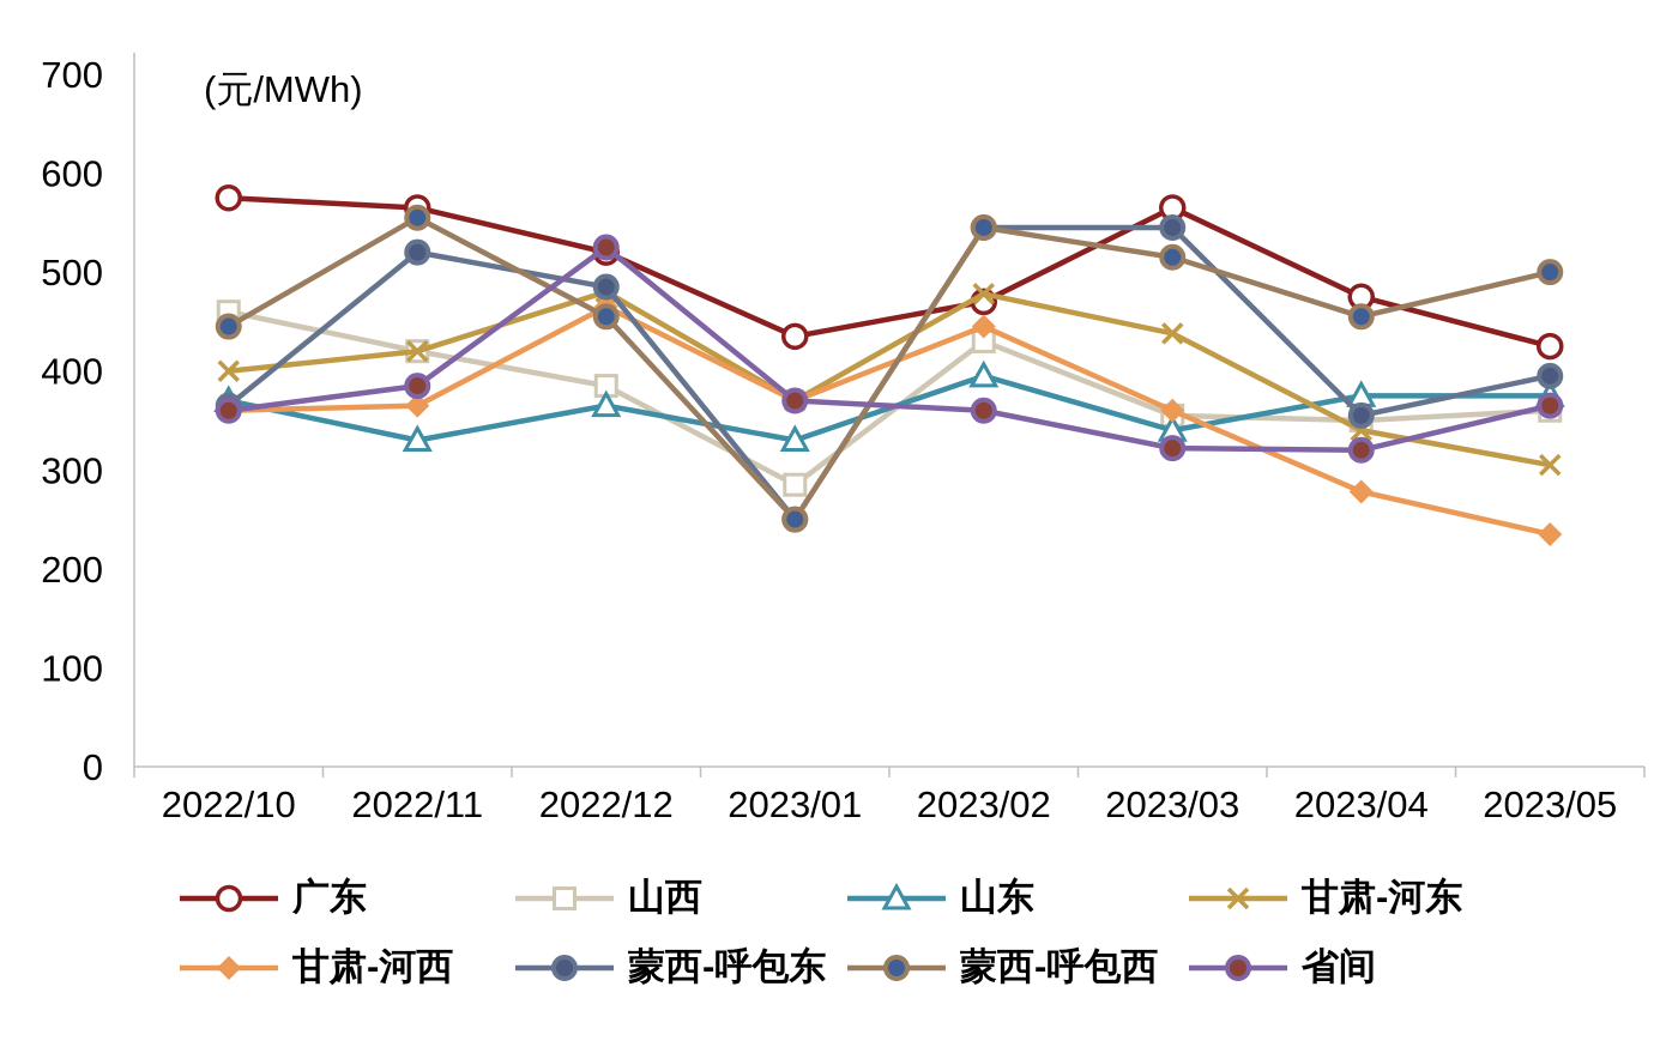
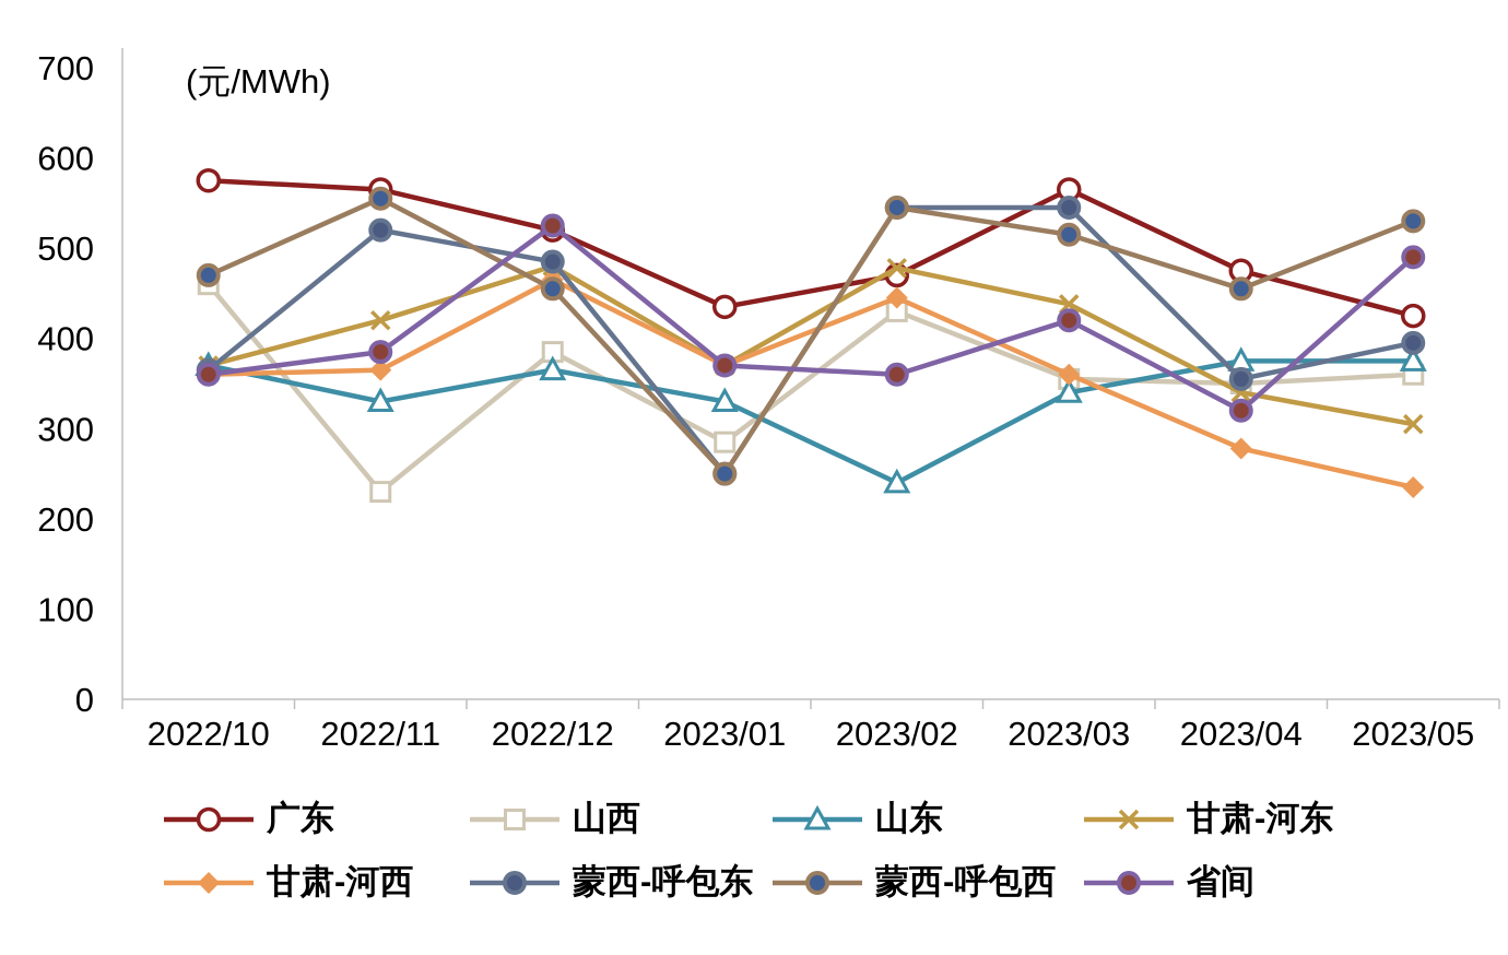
甘肃-河东/2022/10: 400 -> 370
蒙西-呼包西/2022/10: 440 -> 470
山西/2022/11: 420 -> 230
山东/2023/02: 400 -> 240
省间/2023/03: 320 -> 420
蒙西-呼包西/2023/05: 500 -> 530
省间/2023/05: 360 -> 490
